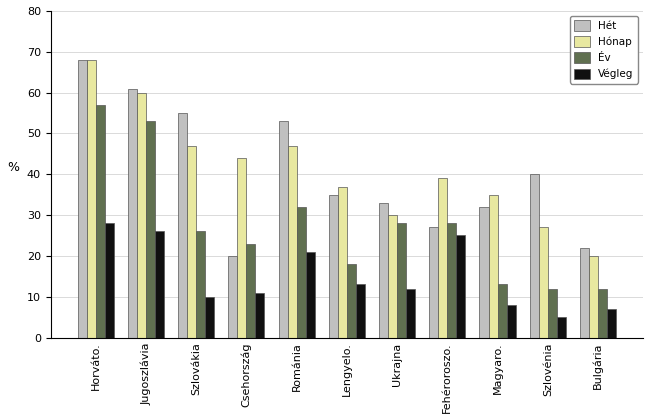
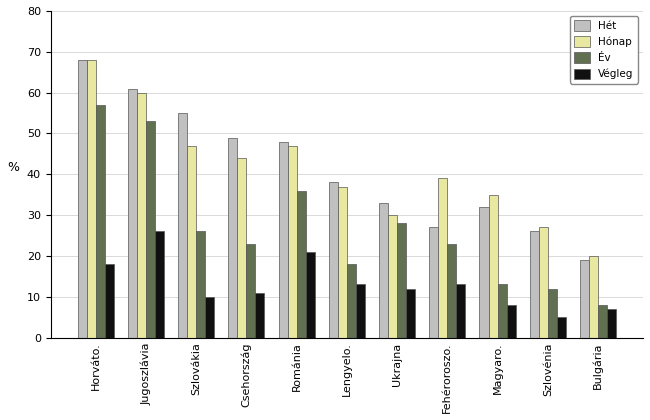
Végleg/Horváto.: 28 -> 18
Hét/Csehország: 20 -> 49
Hét/Románia: 53 -> 48
Év/Románia: 32 -> 36
Hét/Lengyelo.: 35 -> 38
Év/Fehéroroszo.: 28 -> 23
Végleg/Fehéroroszo.: 25 -> 13
Hét/Szlovénia: 40 -> 26
Hét/Bulgária: 22 -> 19
Év/Bulgária: 12 -> 8
